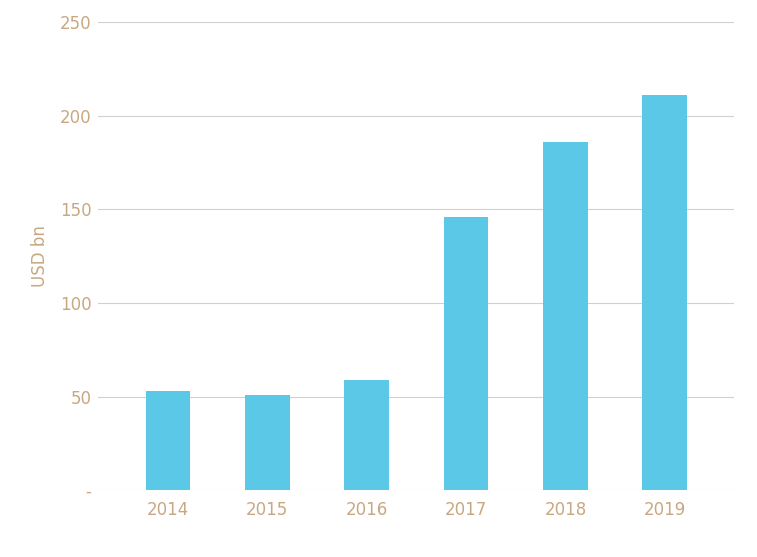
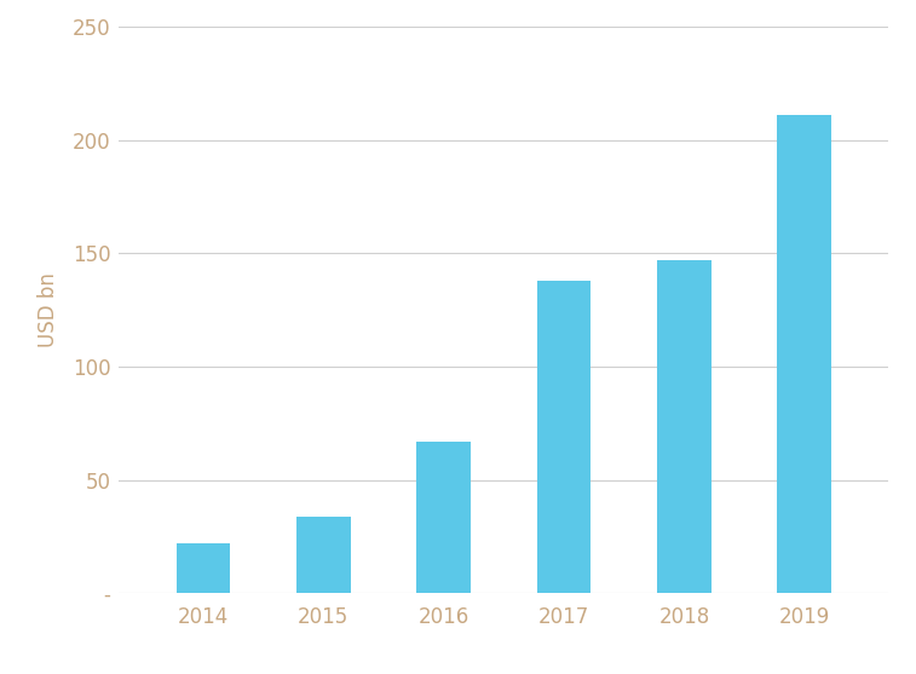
2014: 53 -> 22
2015: 51 -> 34
2016: 59 -> 67
2017: 146 -> 138
2018: 186 -> 147
